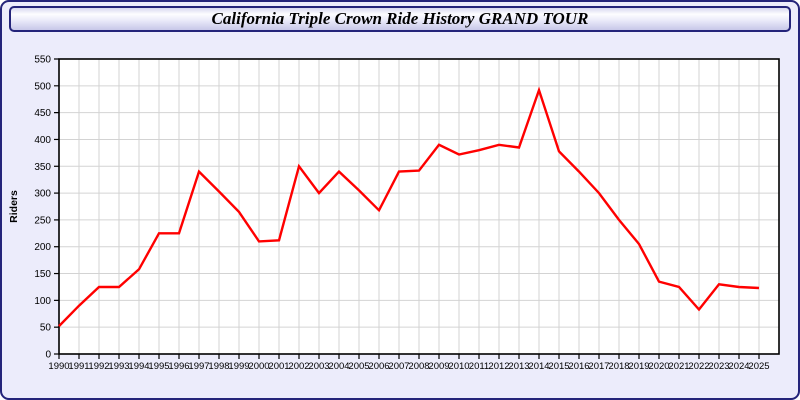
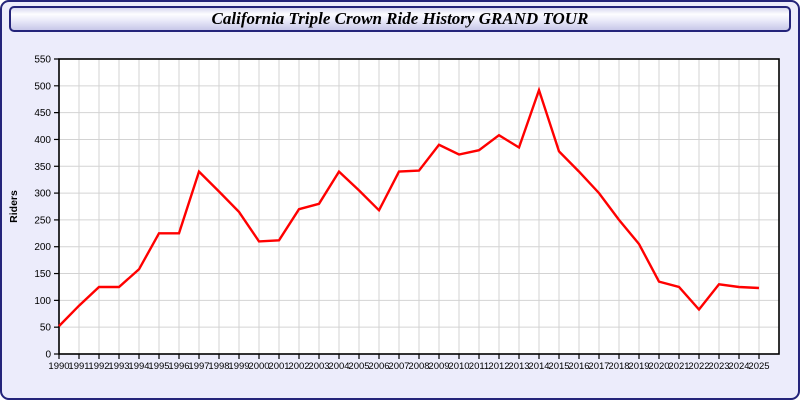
2002: 350 -> 270
2003: 300 -> 280
2012: 390 -> 410
